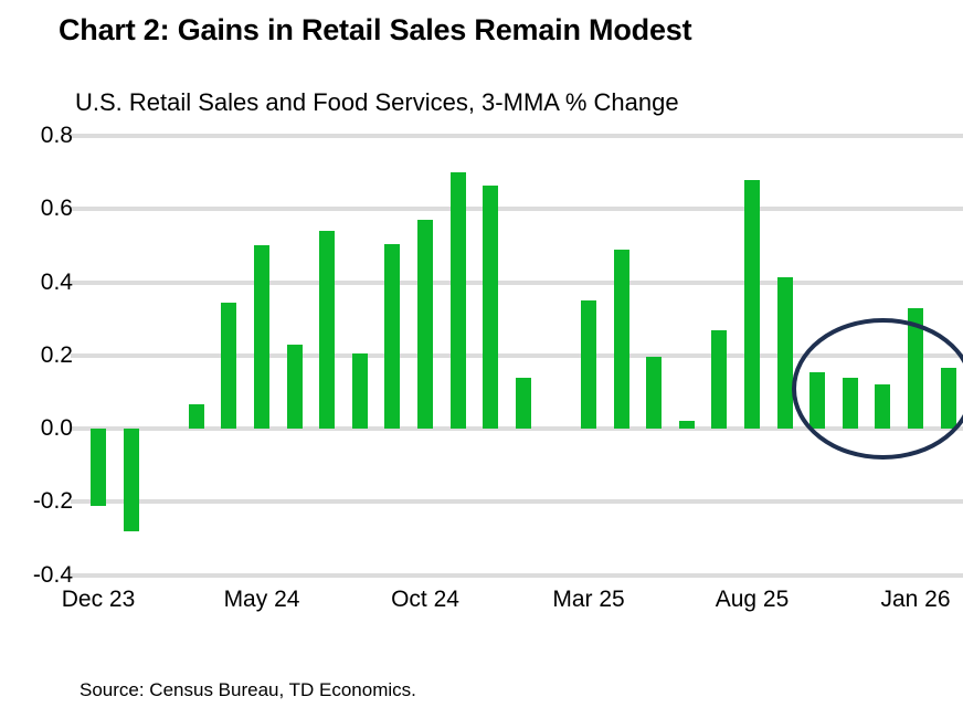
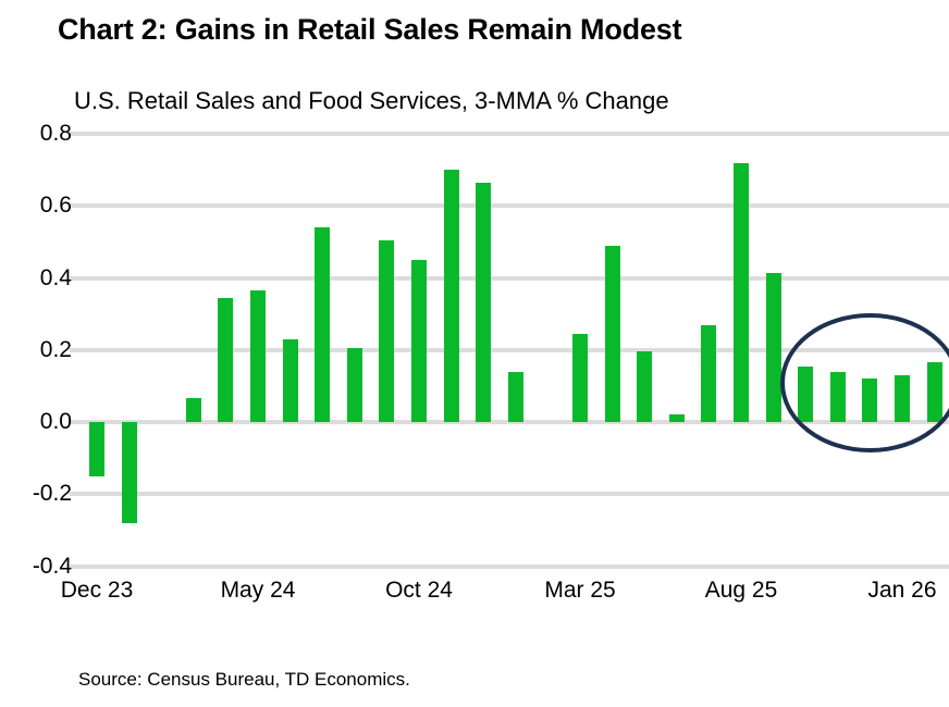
Dec 23: -0.21 -> -0.15
May 24: 0.50 -> 0.36
Oct 24: 0.57 -> 0.45
Mar 25: 0.35 -> 0.24
Aug 25: 0.68 -> 0.72
Jan 26: 0.33 -> 0.13
